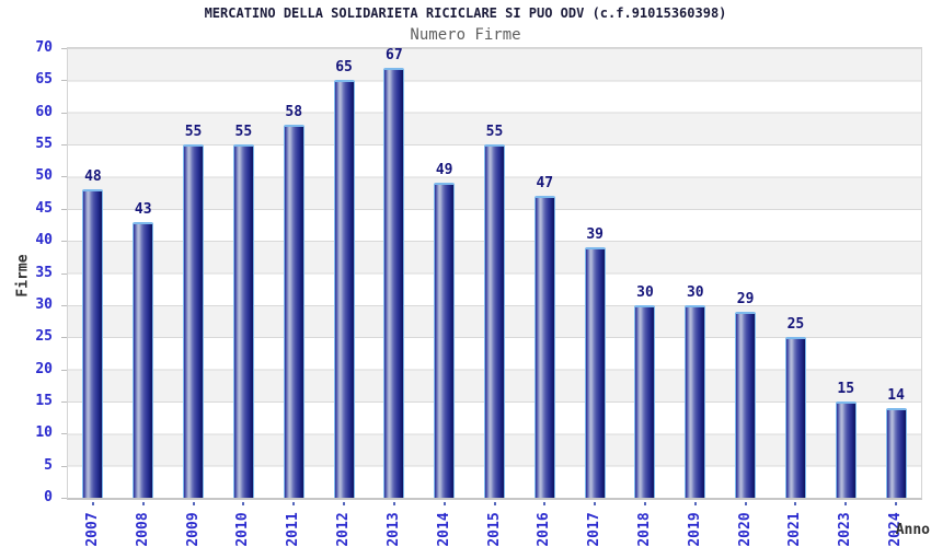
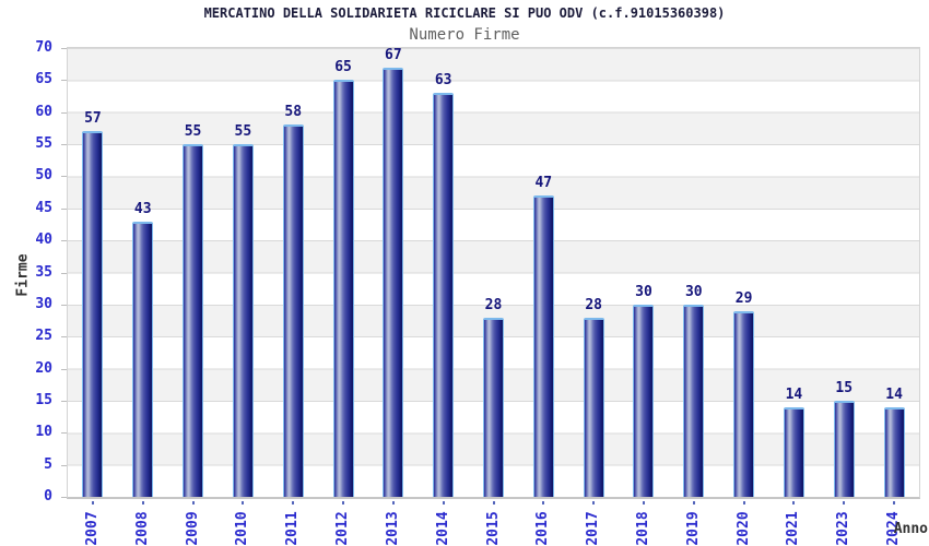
2007: 48 -> 57
2014: 49 -> 63
2015: 55 -> 28
2017: 39 -> 28
2021: 25 -> 14
